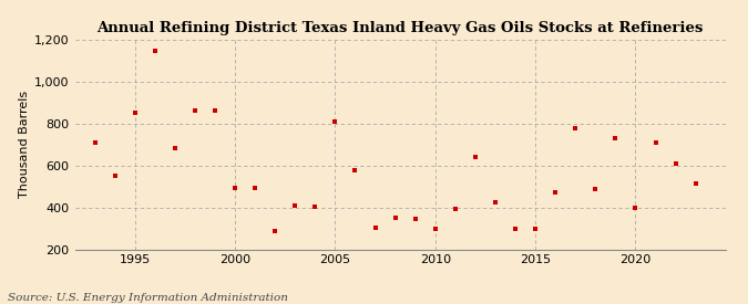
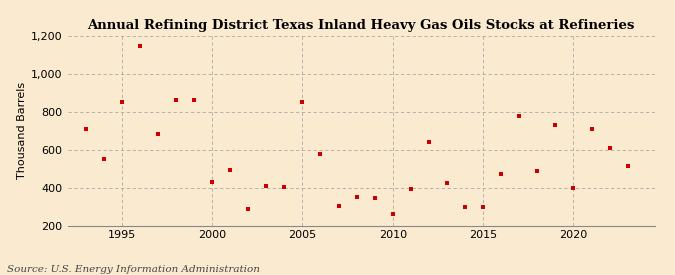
2000: 490 -> 430
2005: 810 -> 850
2010: 300 -> 260
